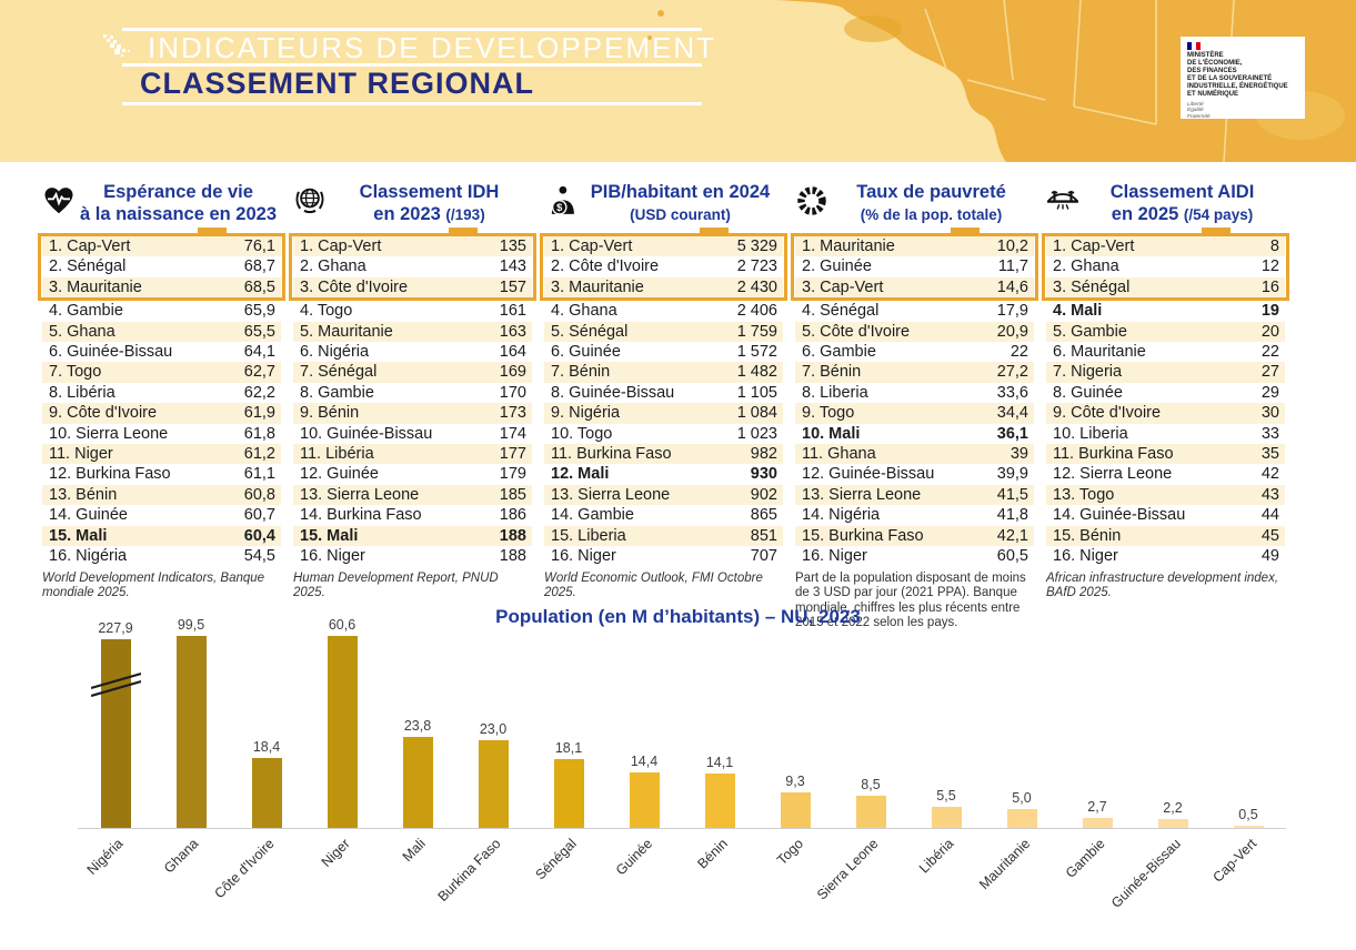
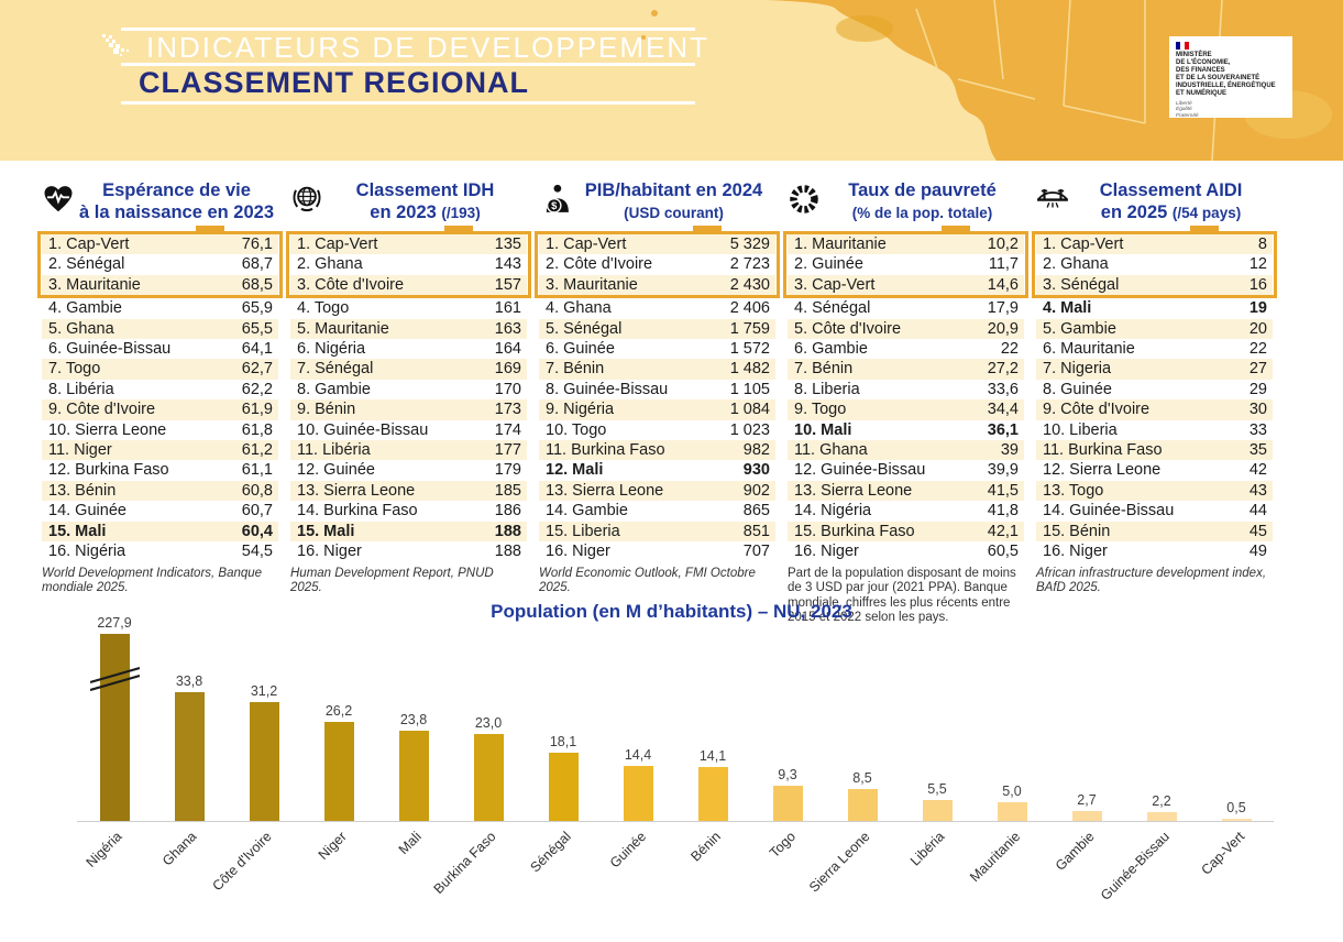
Ghana: 99,5 -> 33,8
Côte d'Ivoire: 18,4 -> 31,2
Niger: 60,6 -> 26,2
